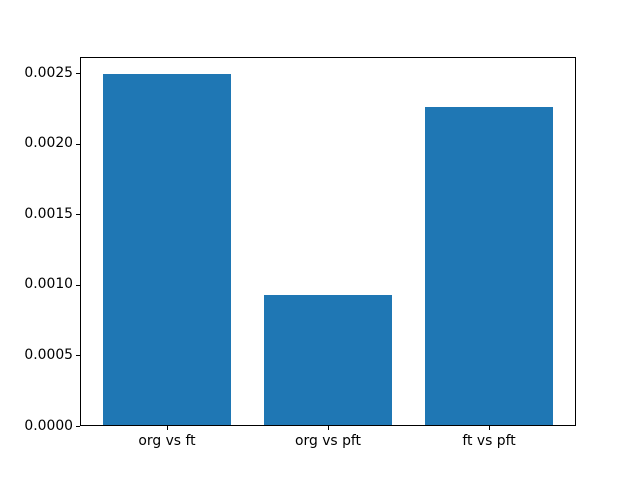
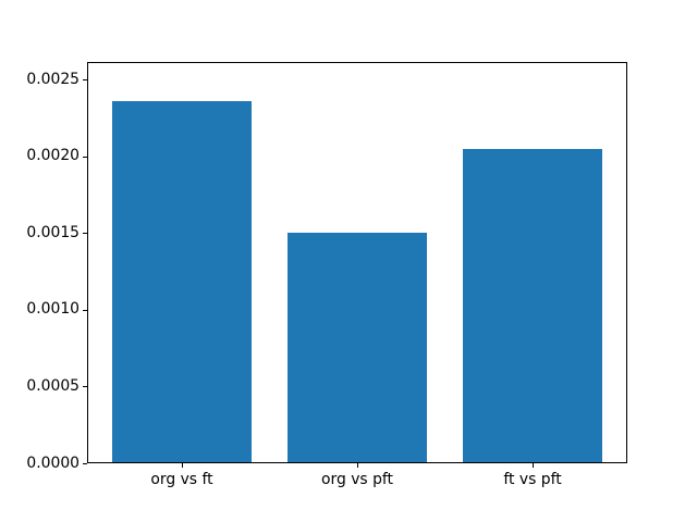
org vs ft: 0.00249 -> 0.00236
org vs pft: 0.00093 -> 0.00150
ft vs pft: 0.00226 -> 0.00205
